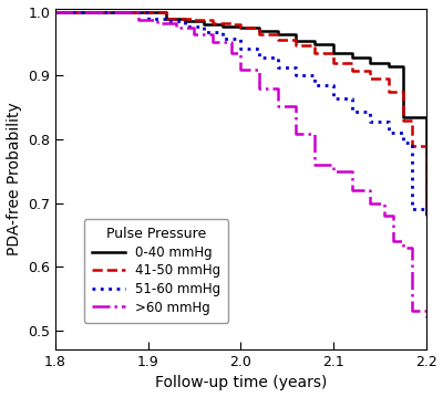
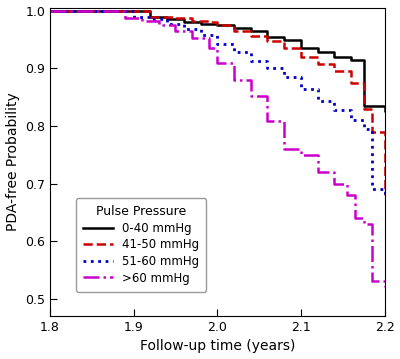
0-40 mmHg/2.2: 0.682 -> 0.825
